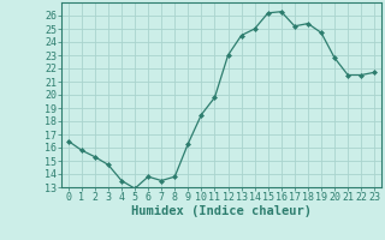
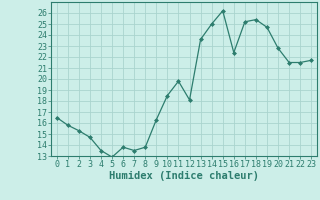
12: 23.0 -> 18.1
13: 24.5 -> 23.6
16: 26.3 -> 22.4
